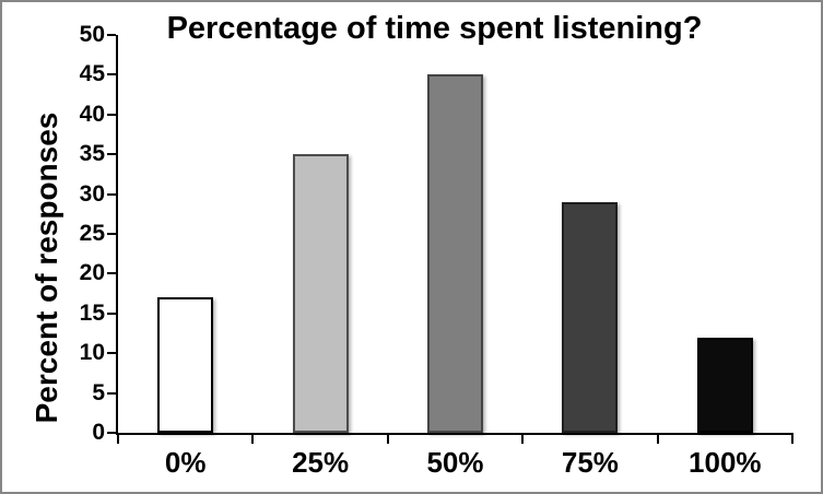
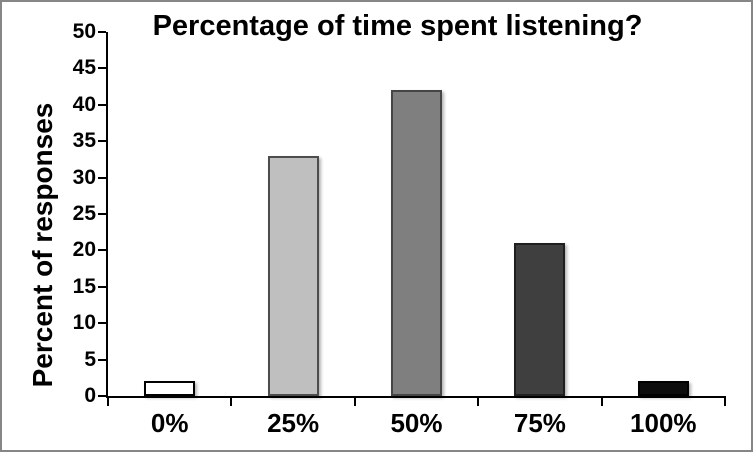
0%: 17 -> 2
25%: 35 -> 33
50%: 45 -> 42
75%: 29 -> 21
100%: 12 -> 2
